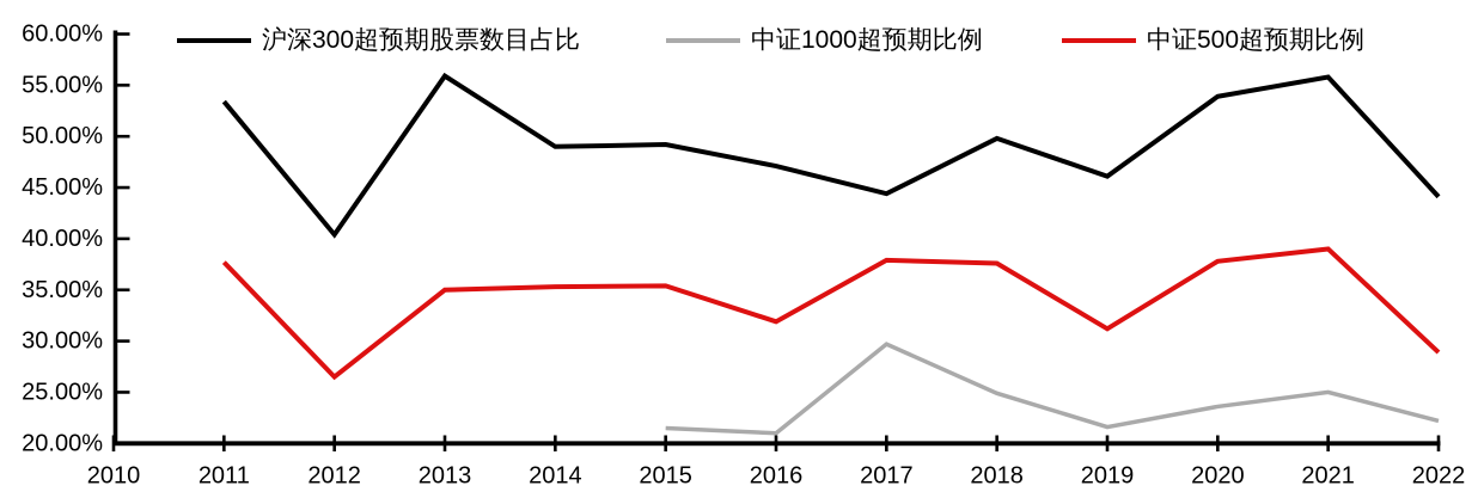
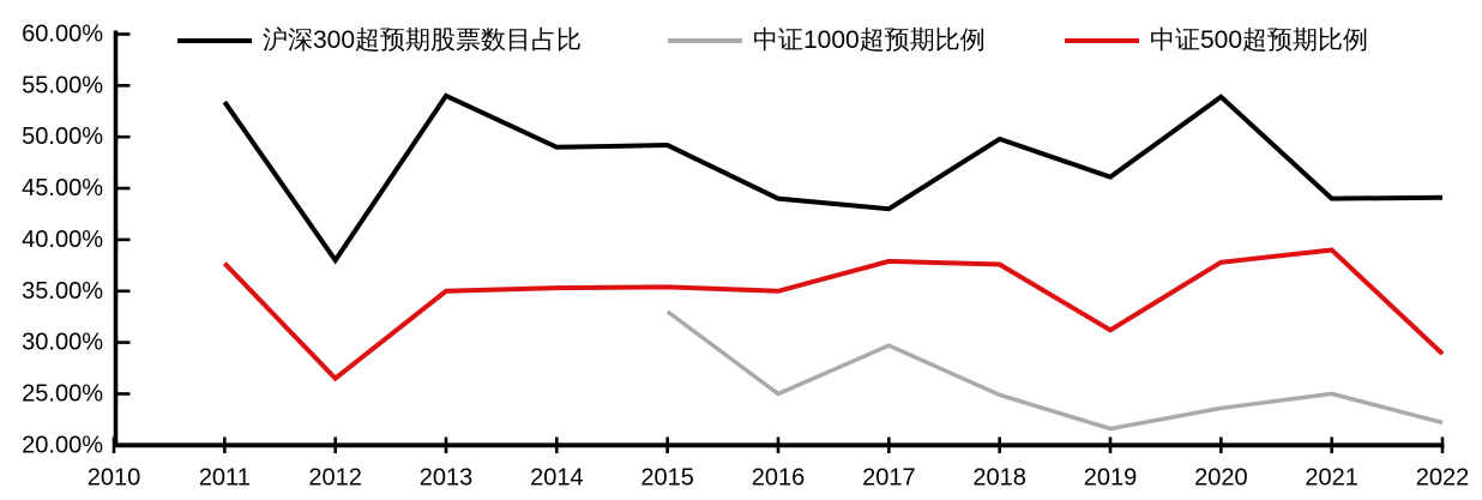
沪深300超预期股票数目占比/2012: 40% -> 38%
沪深300超预期股票数目占比/2013: 56% -> 54%
中证1000超预期比例/2015: 22% -> 33%
沪深300超预期股票数目占比/2016: 47% -> 44%
中证1000超预期比例/2016: 21% -> 25%
中证500超预期比例/2016: 32% -> 35%
沪深300超预期股票数目占比/2017: 44% -> 43%
沪深300超预期股票数目占比/2021: 56% -> 44%
